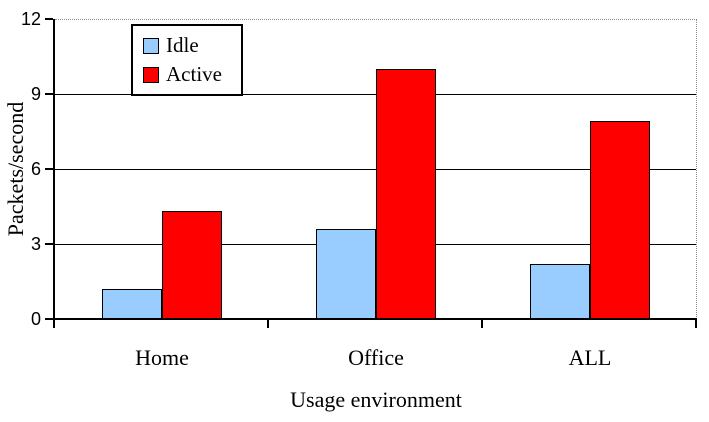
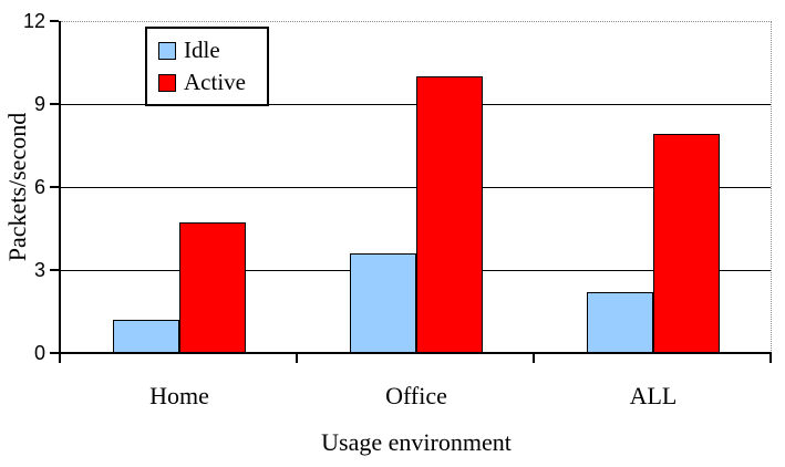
Active/Home: 4.3 -> 4.7
